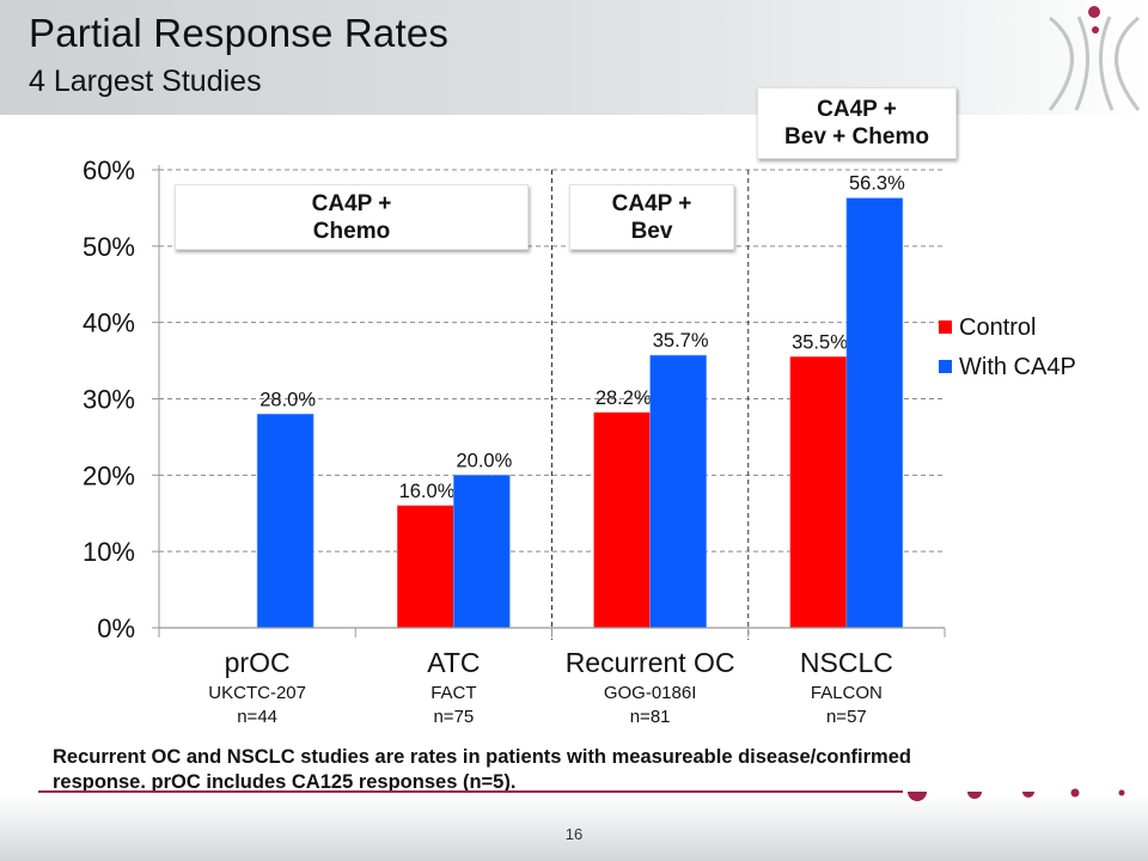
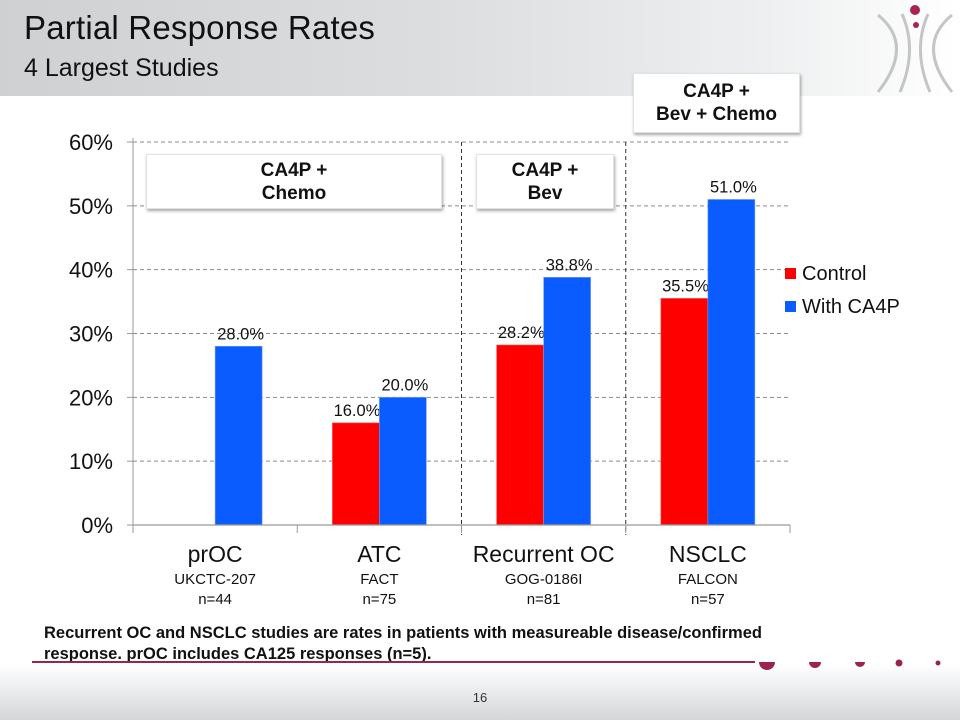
With CA4P/Recurrent OC: 35.7% -> 38.8%
With CA4P/NSCLC: 56.3% -> 51.0%
